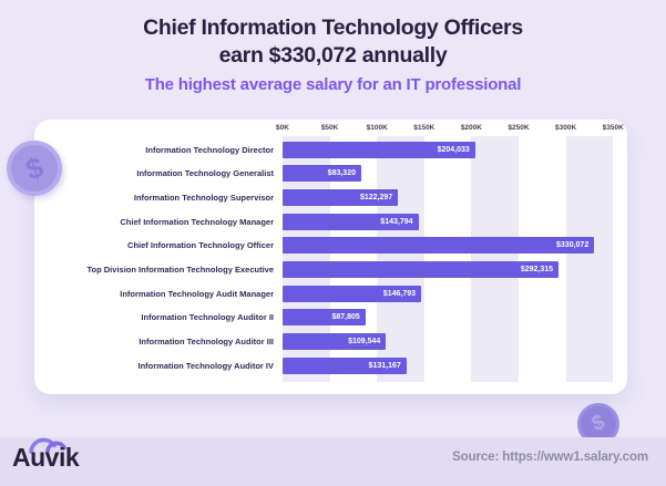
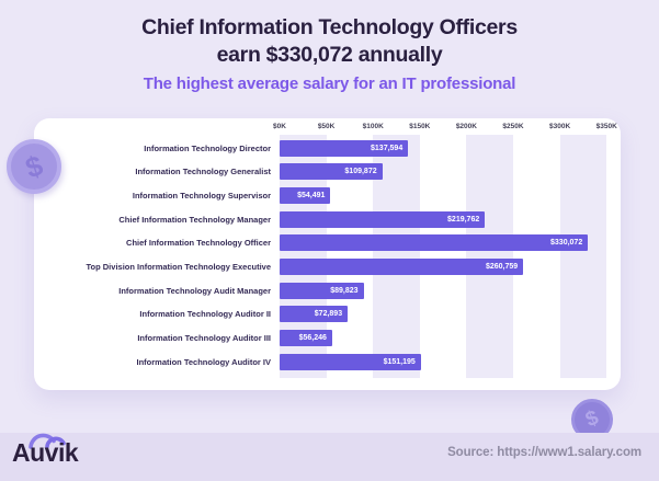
Information Technology Director: $204,033 -> $137,594
Information Technology Generalist: $83,320 -> $109,872
Information Technology Supervisor: $122,297 -> $54,491
Chief Information Technology Manager: $143,794 -> $219,762
Top Division Information Technology Executive: $292,315 -> $260,759
Information Technology Audit Manager: $146,793 -> $89,823
Information Technology Auditor II: $87,805 -> $72,893
Information Technology Auditor III: $109,544 -> $56,246
Information Technology Auditor IV: $131,167 -> $151,195
